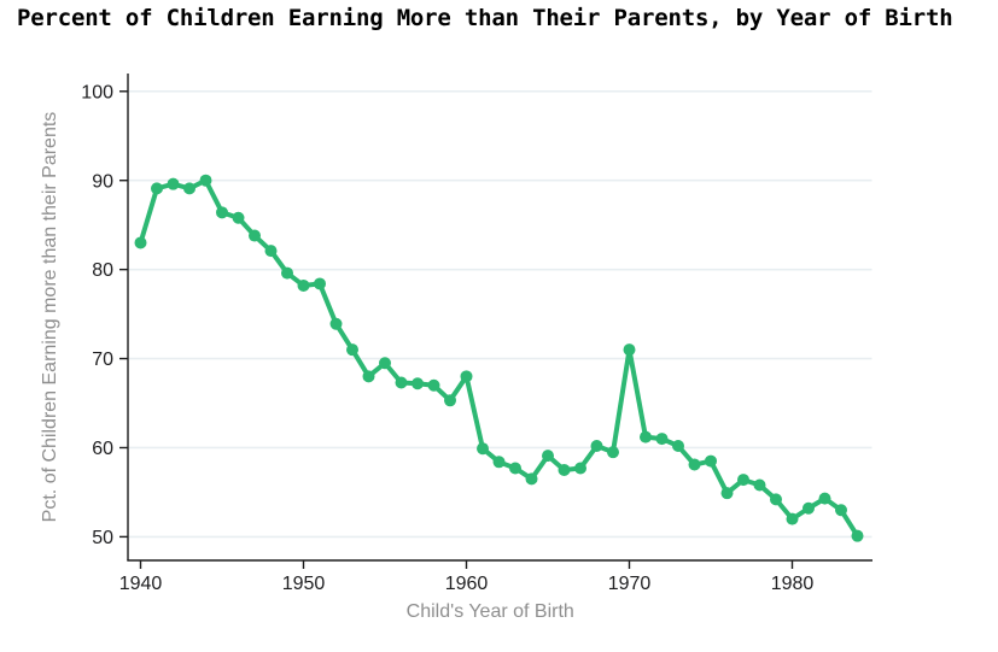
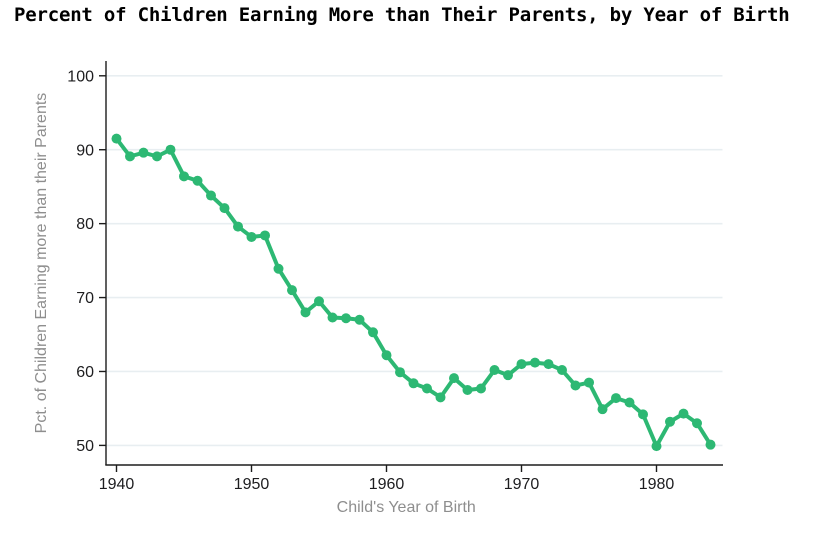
1940: 83 -> 92
1960: 68 -> 62
1970: 71 -> 61
1980: 52 -> 50
